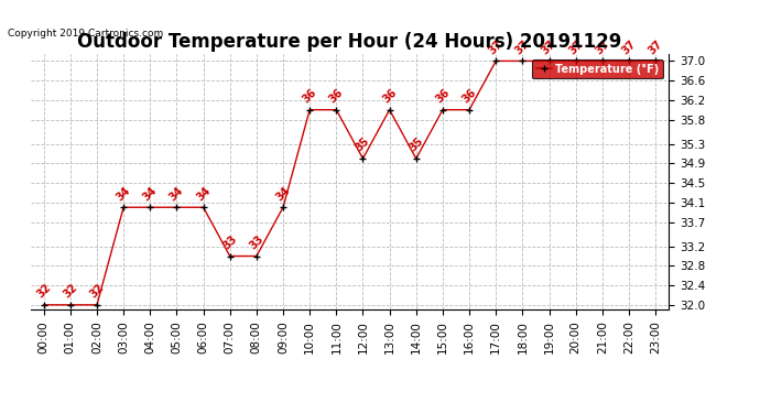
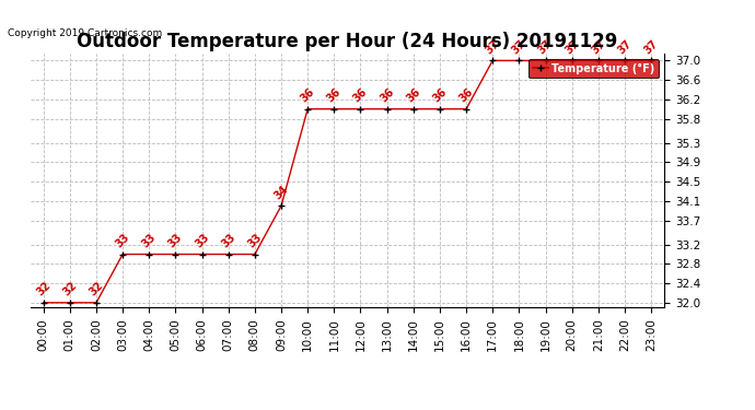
03:00: 34 -> 33
04:00: 34 -> 33
05:00: 34 -> 33
06:00: 34 -> 33
12:00: 35 -> 36
14:00: 35 -> 36
